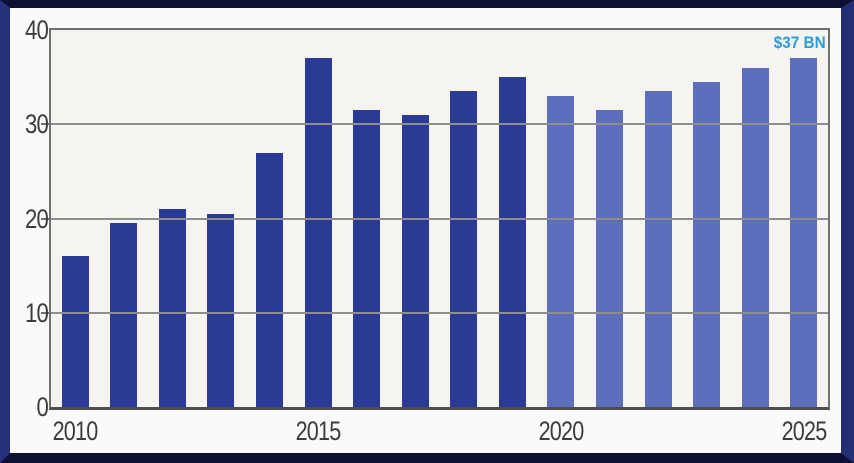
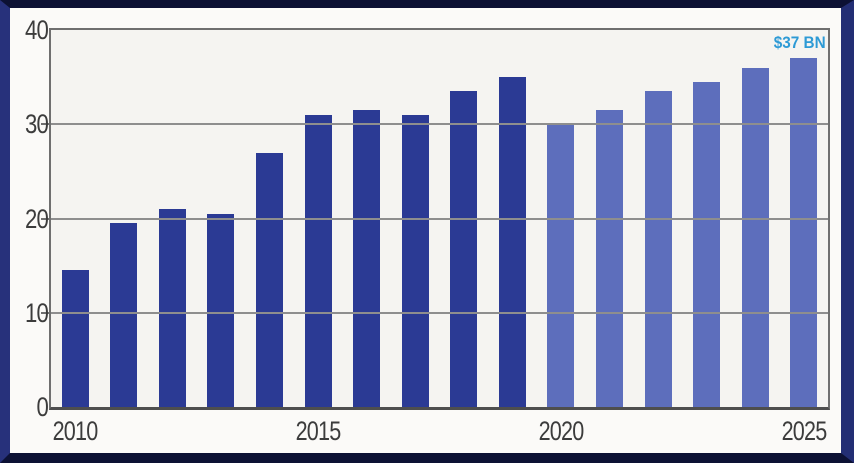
2010: 16 -> 14
2015: 37 -> 31
2020: 33 -> 30
